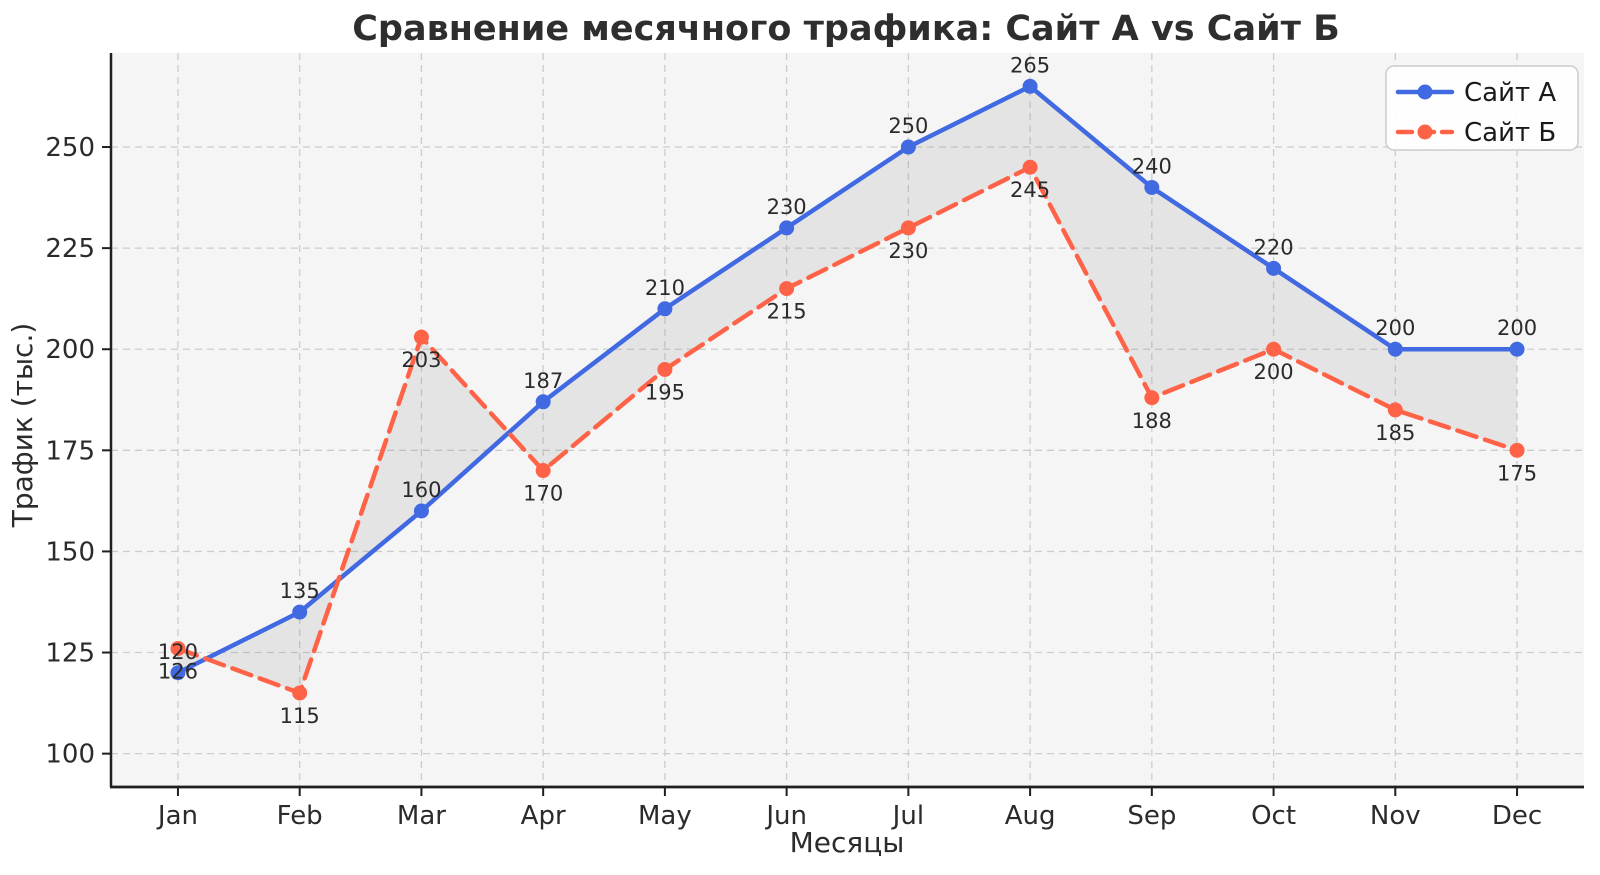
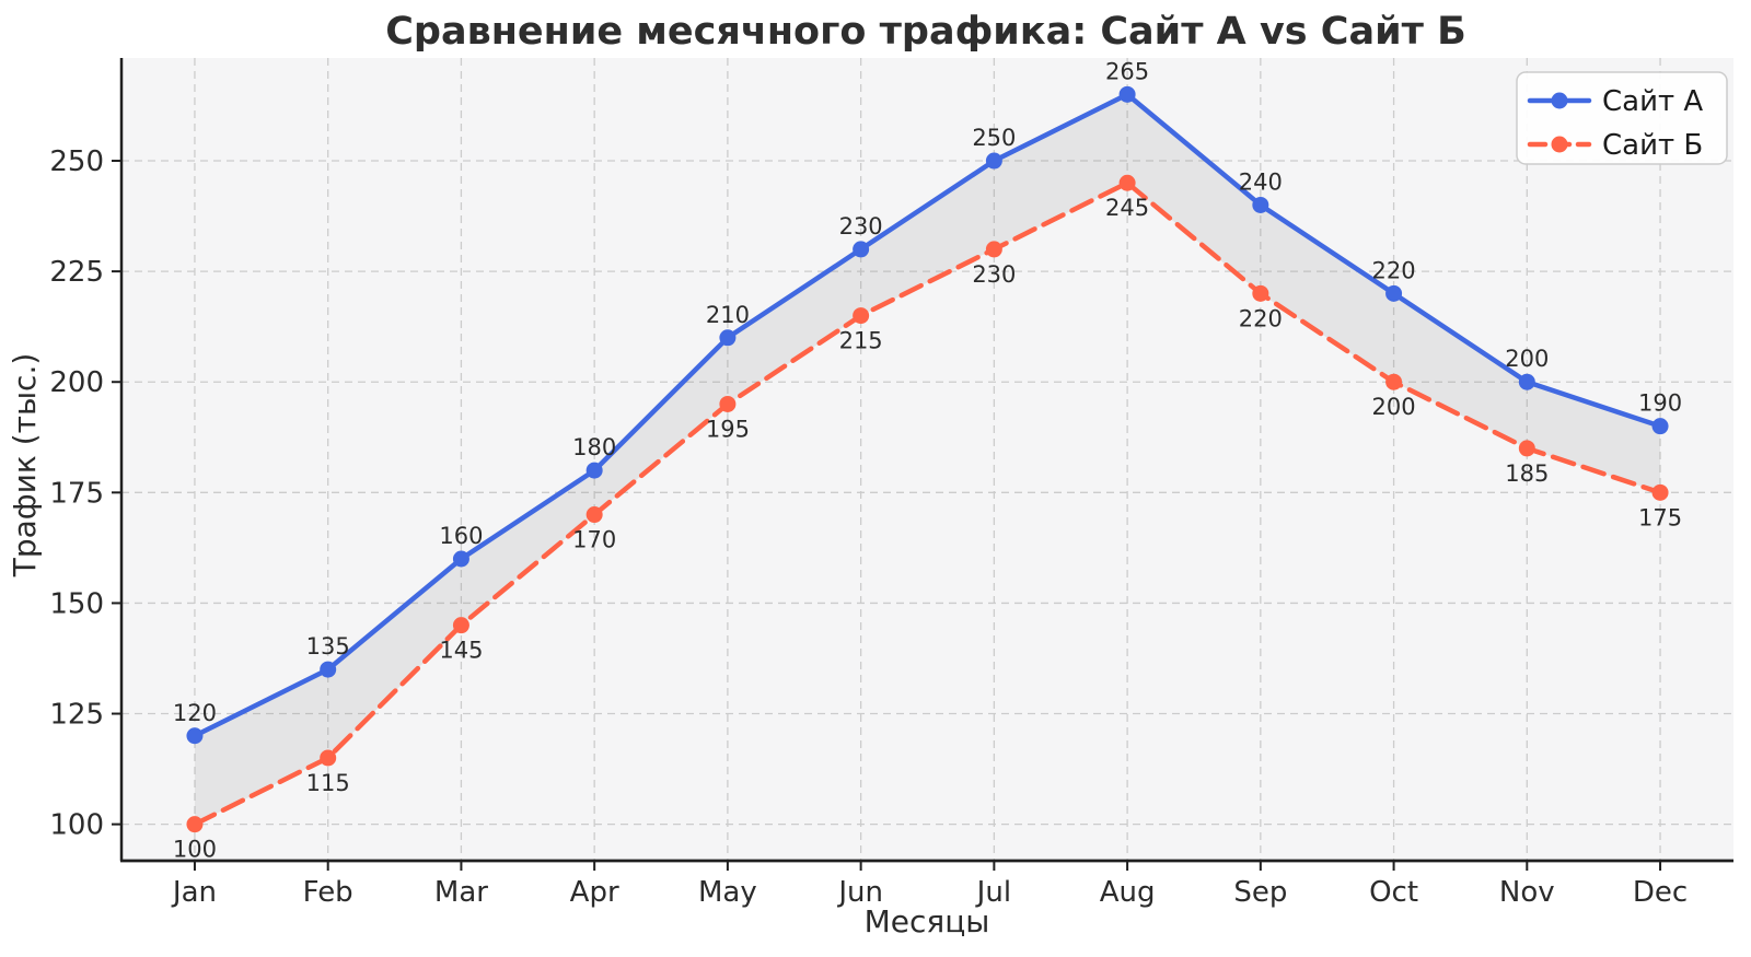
Сайт Б/Jan: 126 -> 100
Сайт Б/Mar: 203 -> 145
Сайт А/Apr: 187 -> 180
Сайт Б/Sep: 188 -> 220
Сайт А/Dec: 200 -> 190
